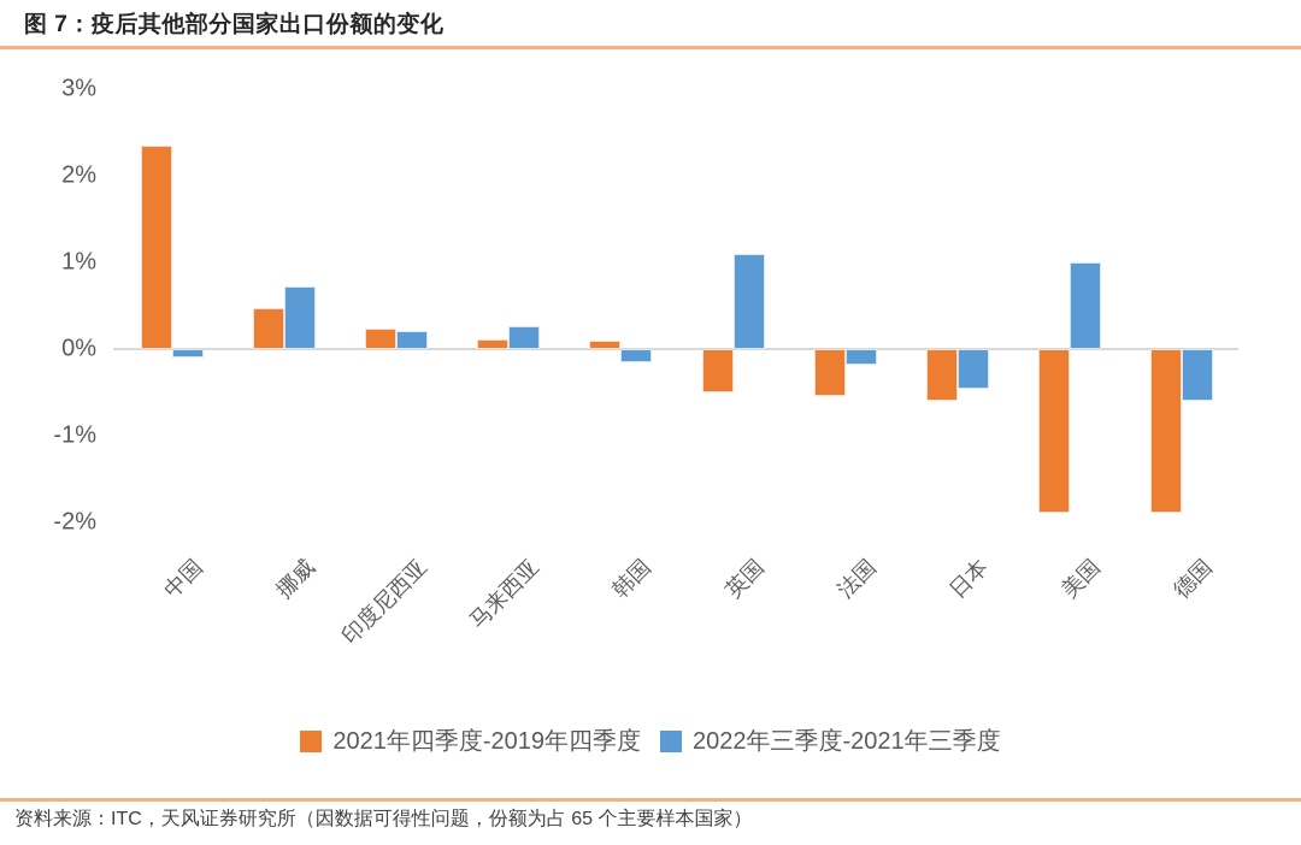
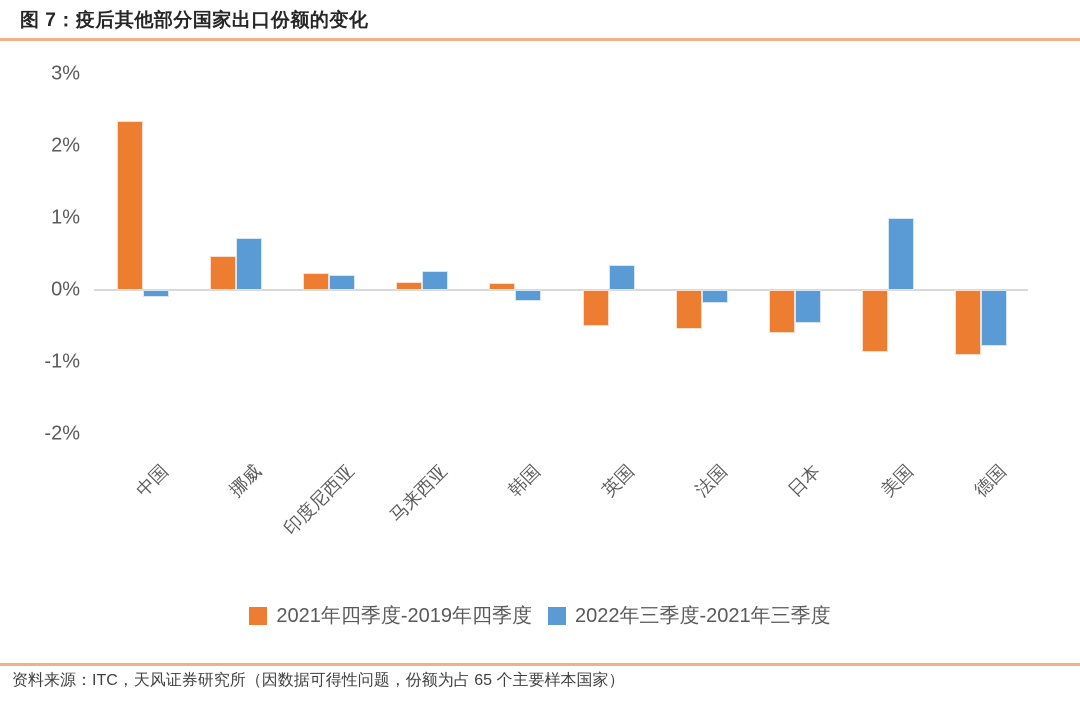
2022年三季度-2021年三季度/英国: 1.1% -> 0.3%
2021年四季度-2019年四季度/美国: -1.9% -> -0.9%
2021年四季度-2019年四季度/德国: -1.9% -> -0.9%
2022年三季度-2021年三季度/德国: -0.6% -> -0.8%
